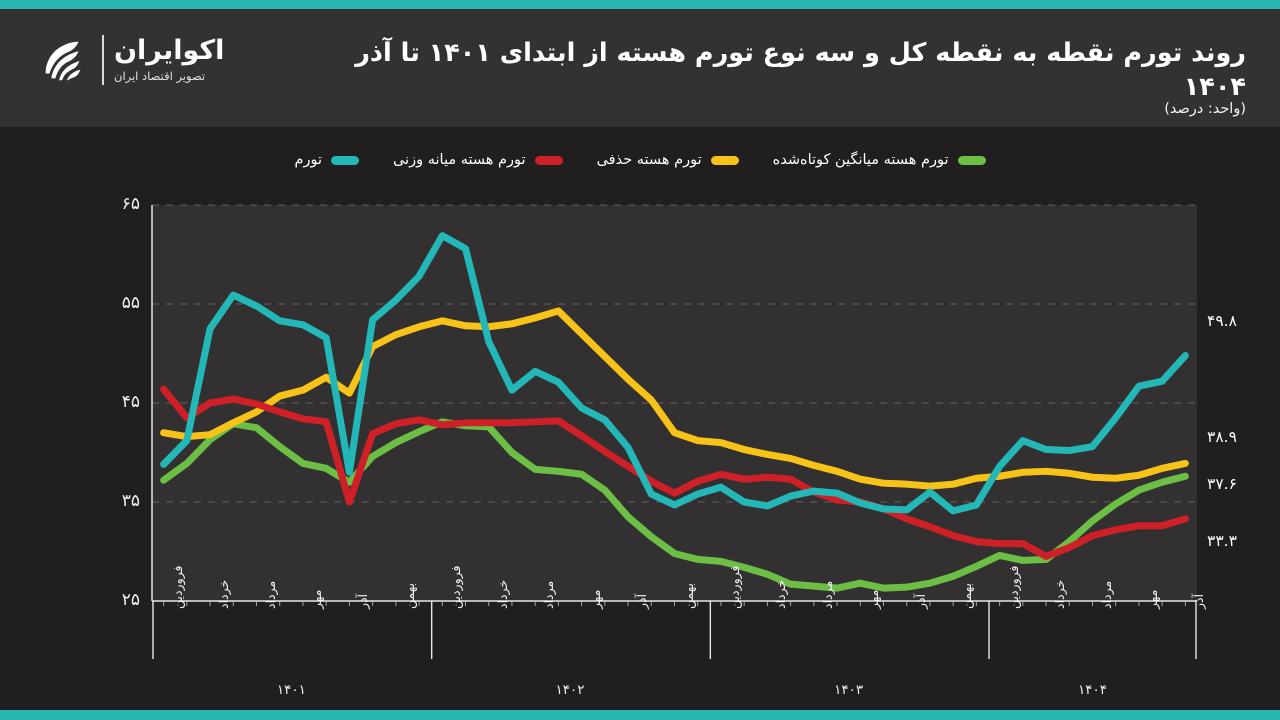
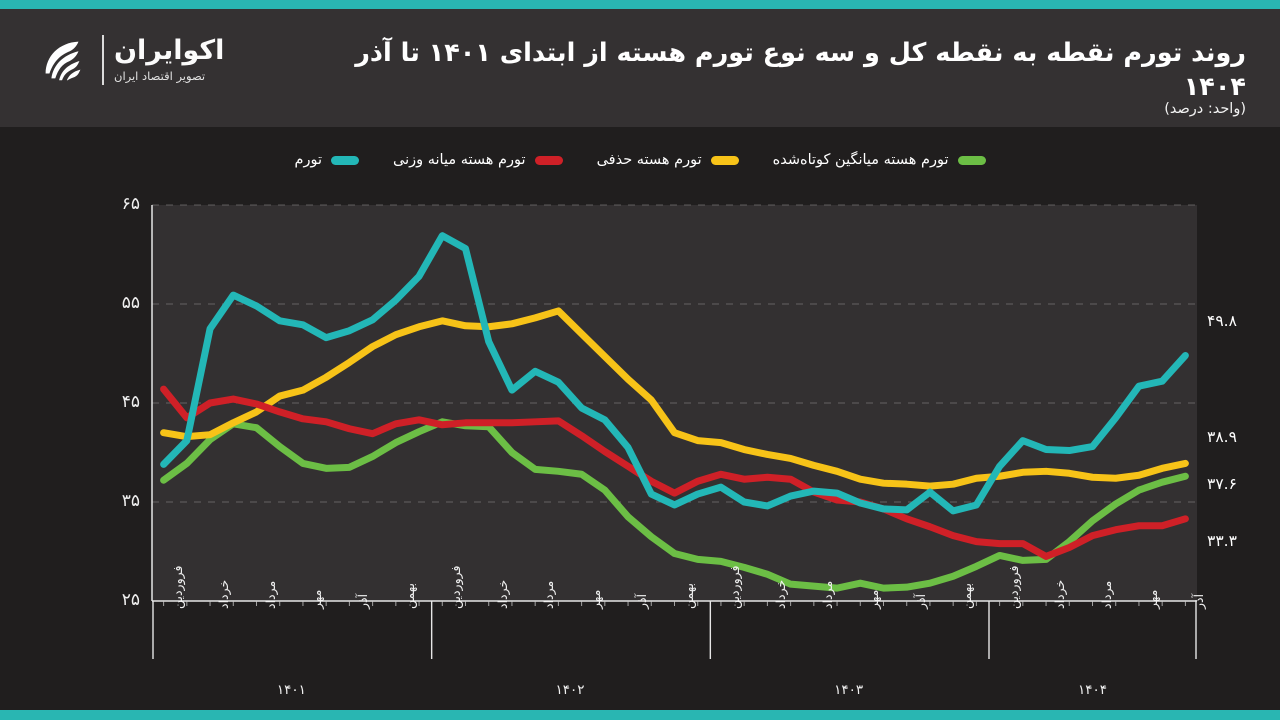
تورم/آذر ۱۴۰۱: 38 -> 52
تورم هسته حذفی/آذر ۱۴۰۱: 46 -> 49
تورم هسته میانه وزنی/آذر ۱۴۰۱: 35 -> 42
تورم هسته میانگین کوتاه‌شده/آذر ۱۴۰۱: 37 -> 38
